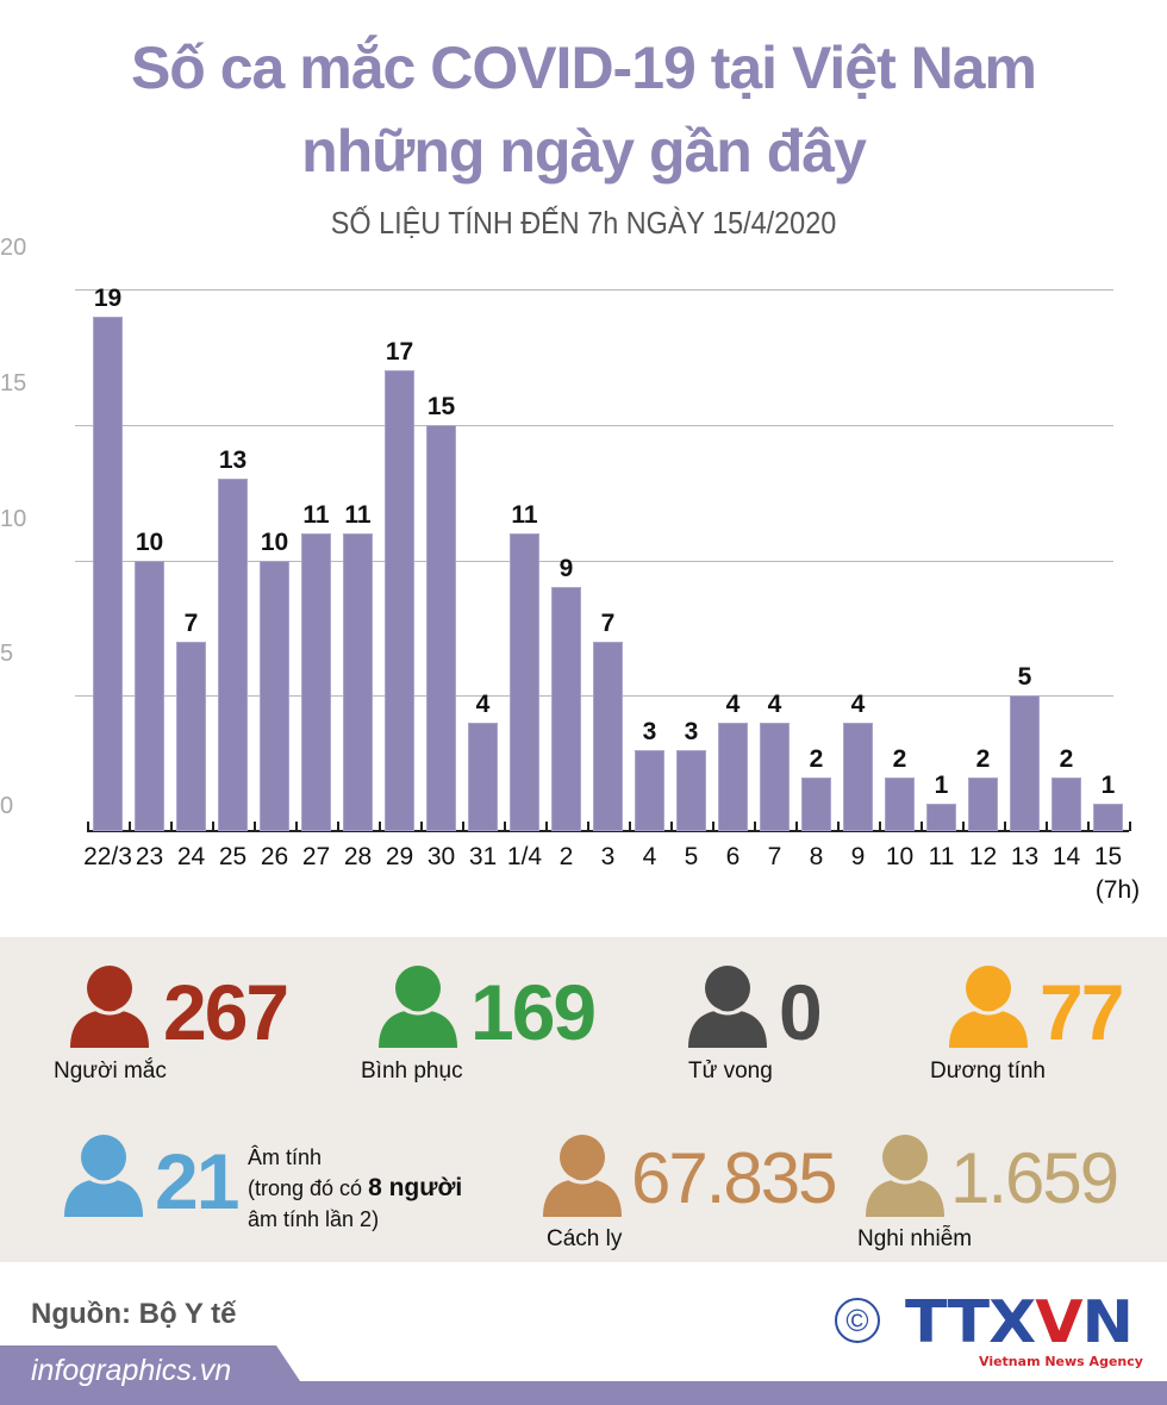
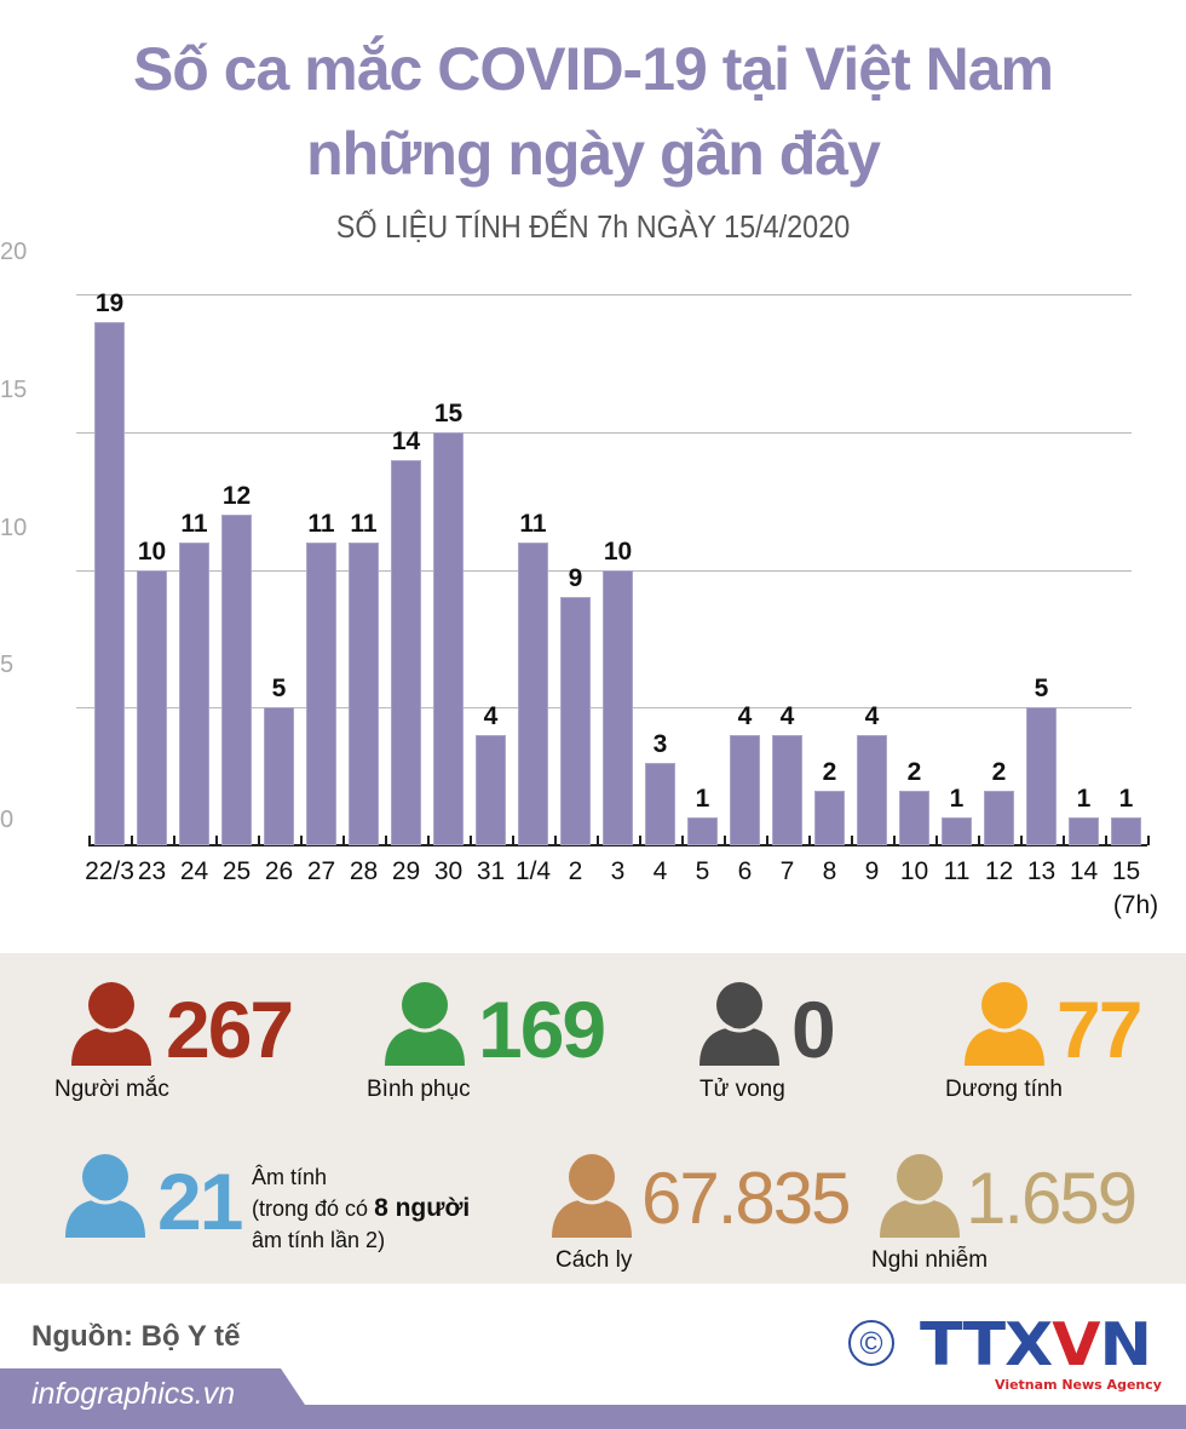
24: 7 -> 11
25: 13 -> 12
26: 10 -> 5
29: 17 -> 14
3: 7 -> 10
5: 3 -> 1
14: 2 -> 1
